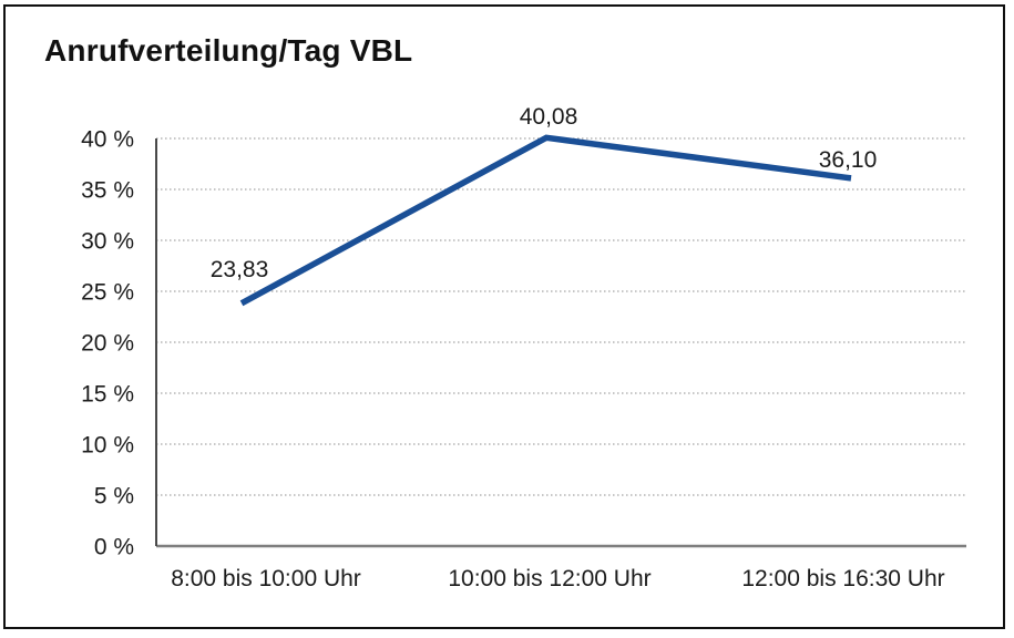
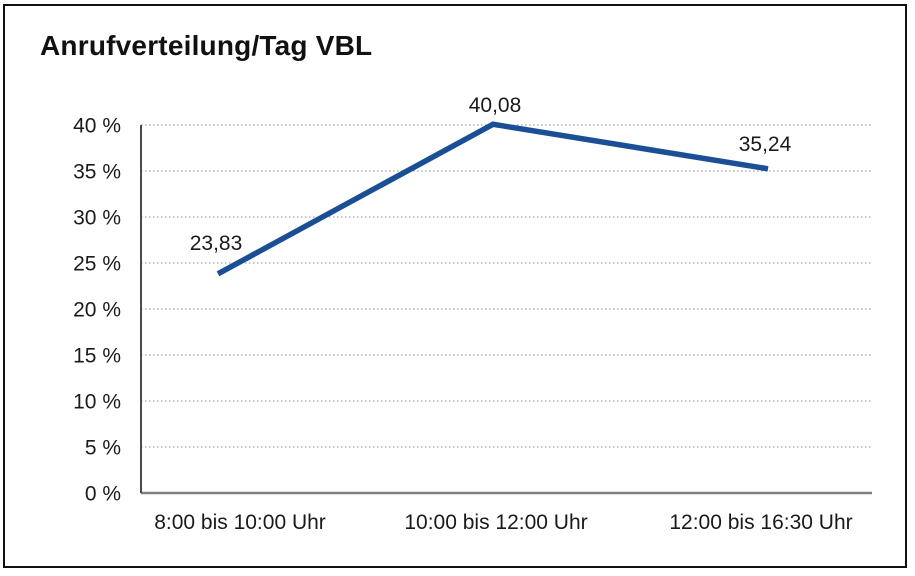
12:00 bis 16:30 Uhr: 36,10 -> 35,24
